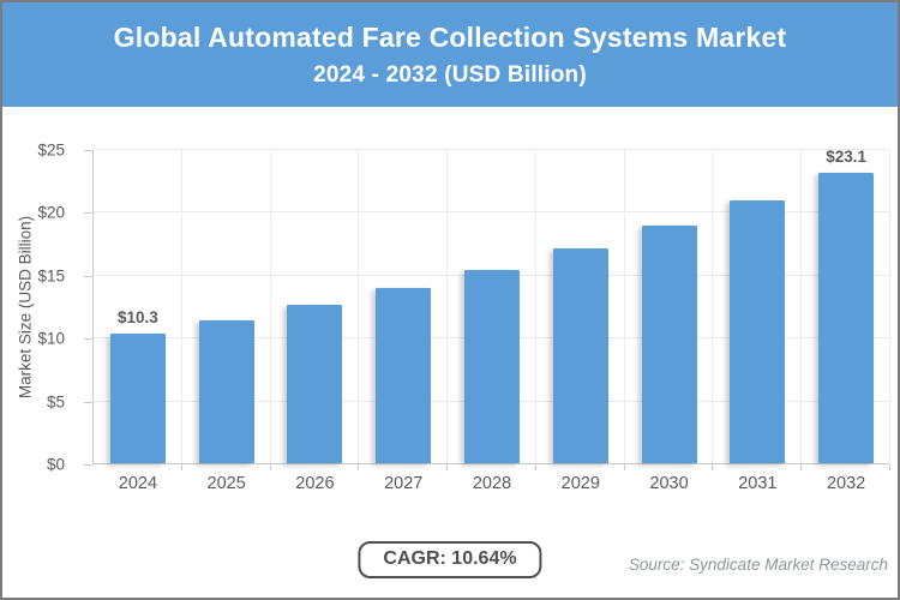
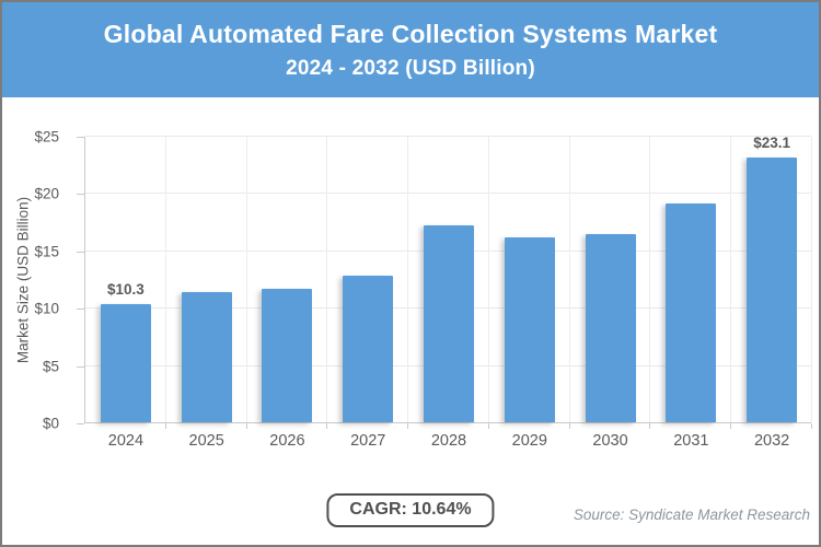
2026: $12.6 -> $11.6
2027: $13.9 -> $12.8
2028: $15.4 -> $17.2
2029: $17.1 -> $16.1
2030: $18.9 -> $16.4
2031: $20.9 -> $19.1
